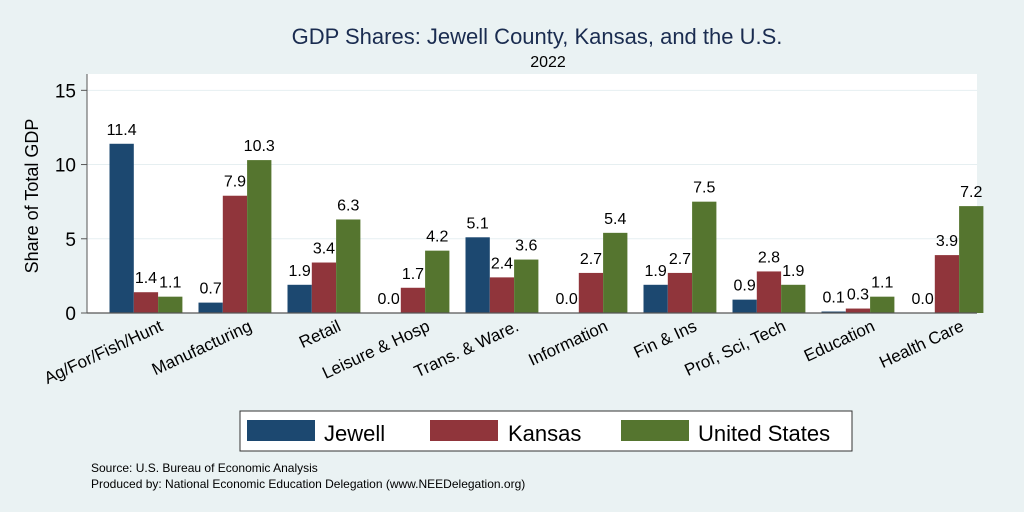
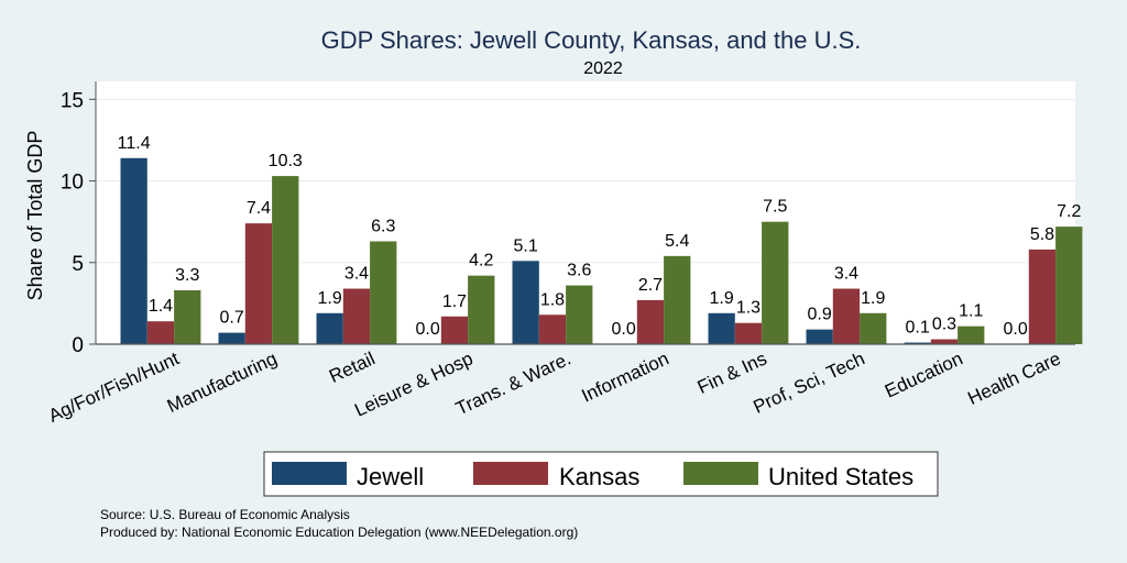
United States/Ag/For/Fish/Hunt: 1.1 -> 3.3
Kansas/Manufacturing: 7.9 -> 7.4
Kansas/Trans. & Ware.: 2.4 -> 1.8
Kansas/Fin & Ins: 2.7 -> 1.3
Kansas/Prof, Sci, Tech: 2.8 -> 3.4
Kansas/Health Care: 3.9 -> 5.8
